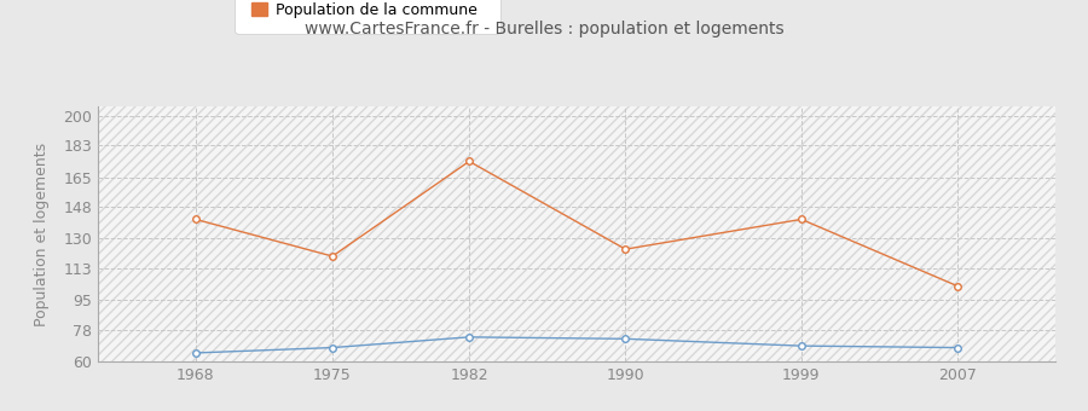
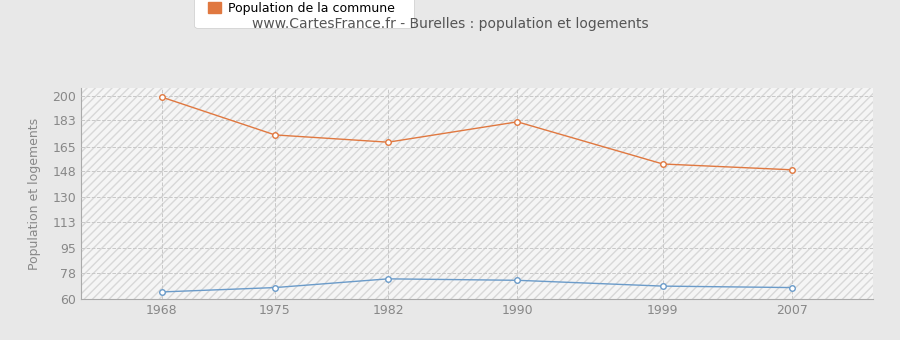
Population de la commune/1968: 141 -> 199
Population de la commune/1975: 120 -> 173
Population de la commune/1982: 174 -> 168
Population de la commune/1990: 124 -> 182
Population de la commune/1999: 141 -> 153
Population de la commune/2007: 103 -> 149
